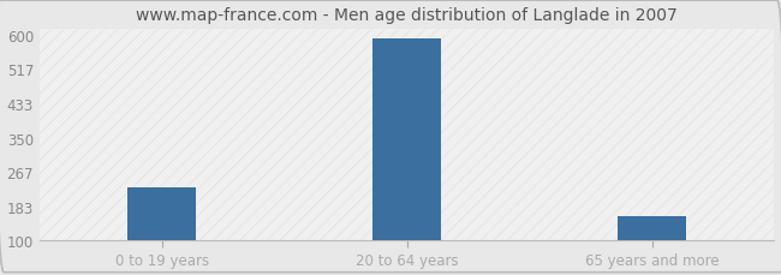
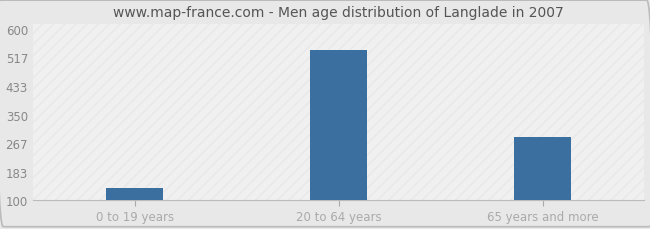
0 to 19 years: 228 -> 135
20 to 64 years: 590 -> 540
65 years and more: 158 -> 285
